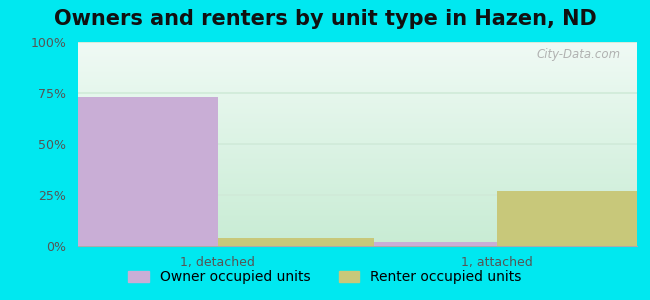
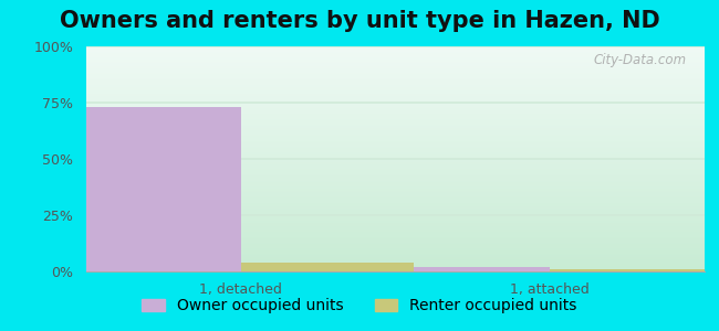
Renter occupied units/1, attached: 27% -> 1%
